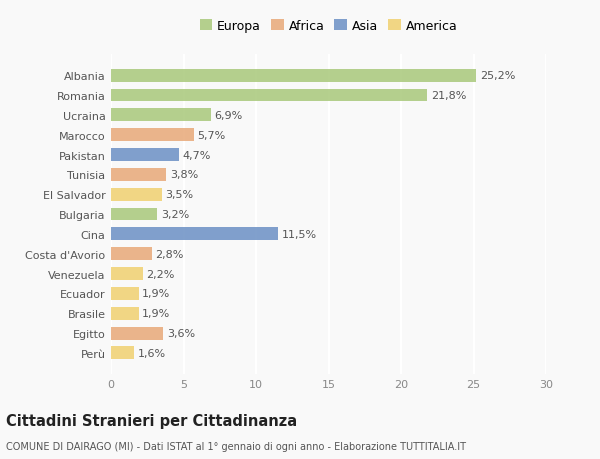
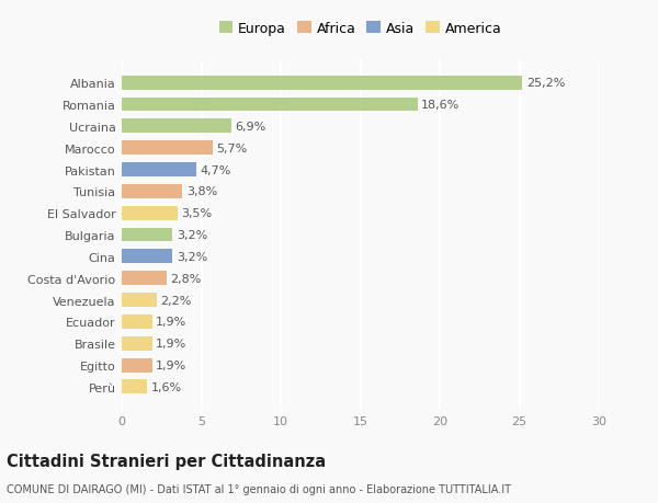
Romania: 21,8% -> 18,6%
Cina: 11,5% -> 3,2%
Egitto: 3,6% -> 1,9%
